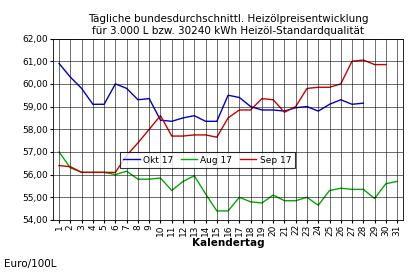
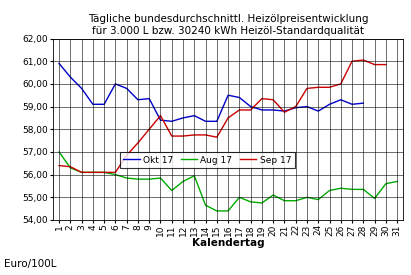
Aug 17/7: 56,15 -> 55,85
Aug 17/14: 55,15 -> 54,65
Aug 17/24: 54,65 -> 54,90
